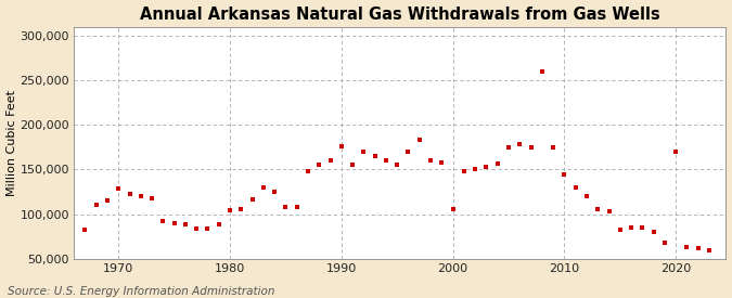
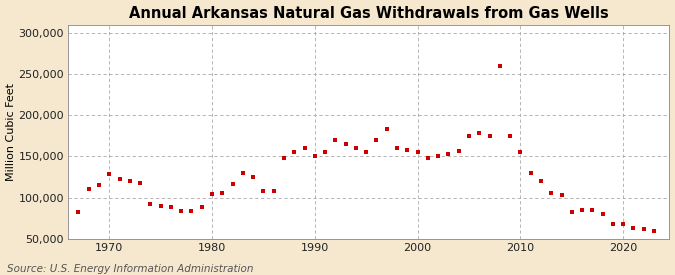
1990: 176,000 -> 150,000
2000: 106,000 -> 155,000
2010: 144,000 -> 155,000
2020: 170,000 -> 68,000
